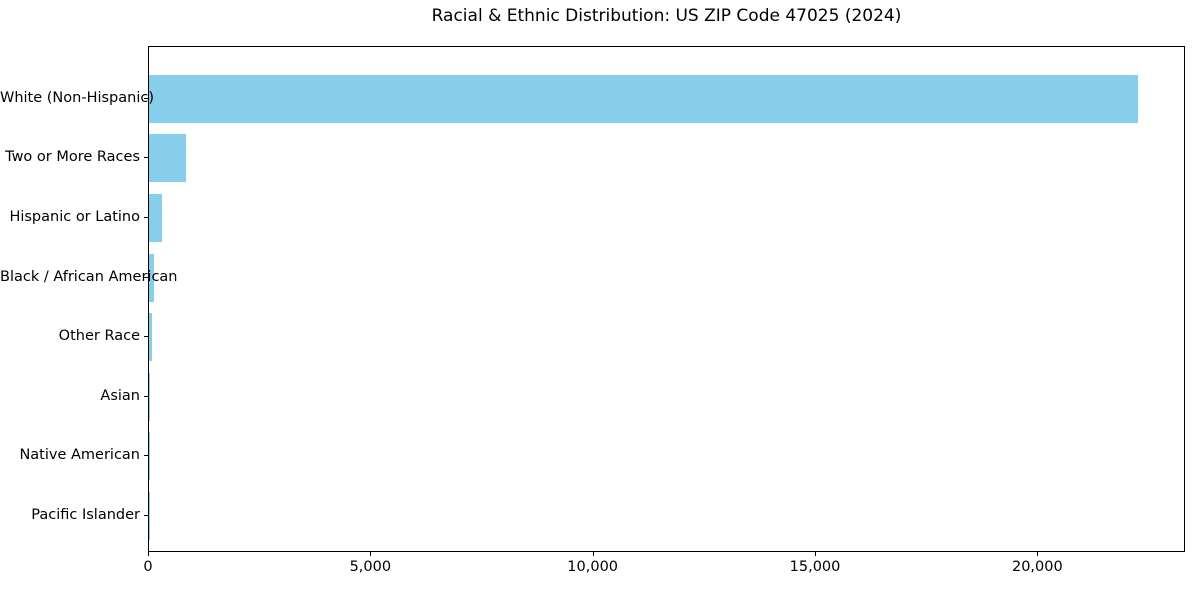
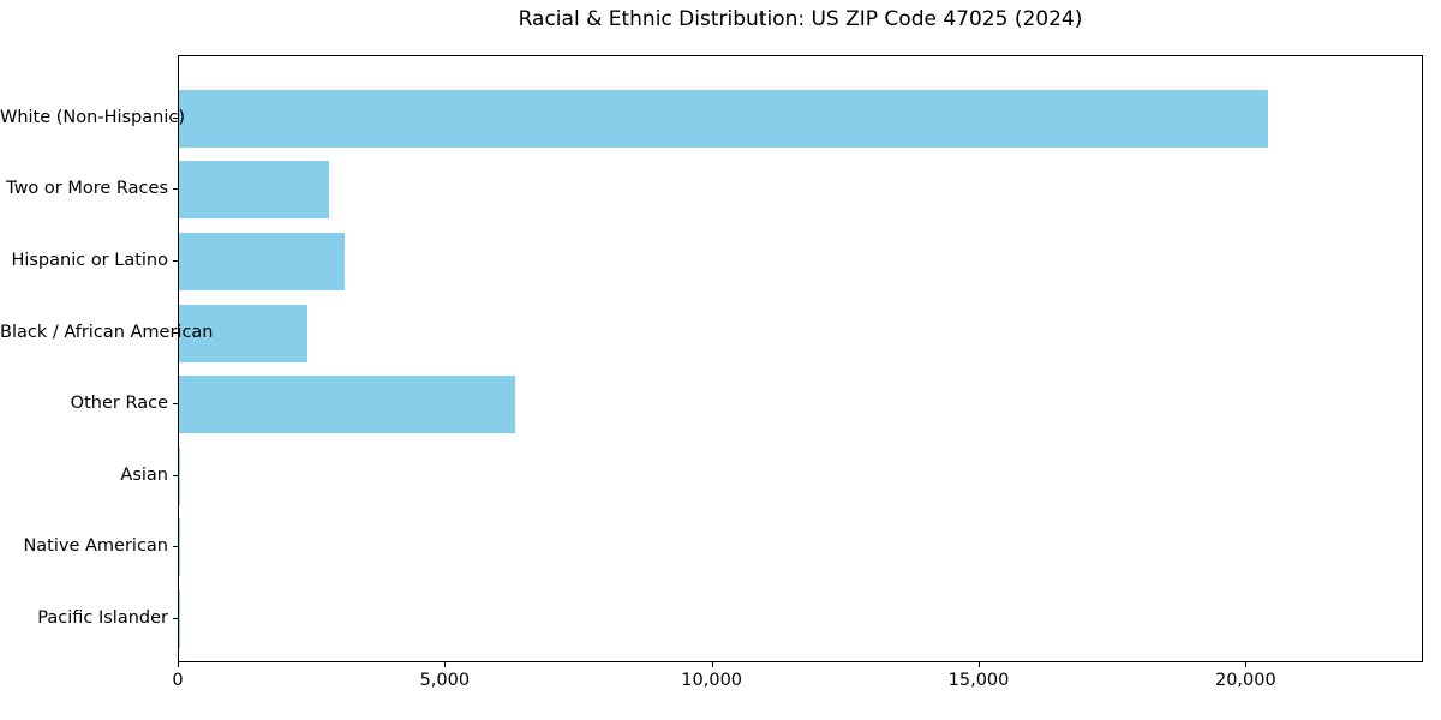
White (Non-Hispanic): 22200 -> 20400
Two or More Races: 800 -> 2800
Hispanic or Latino: 300 -> 3100
Black / African American: 100 -> 2400
Other Race: 100 -> 6300
